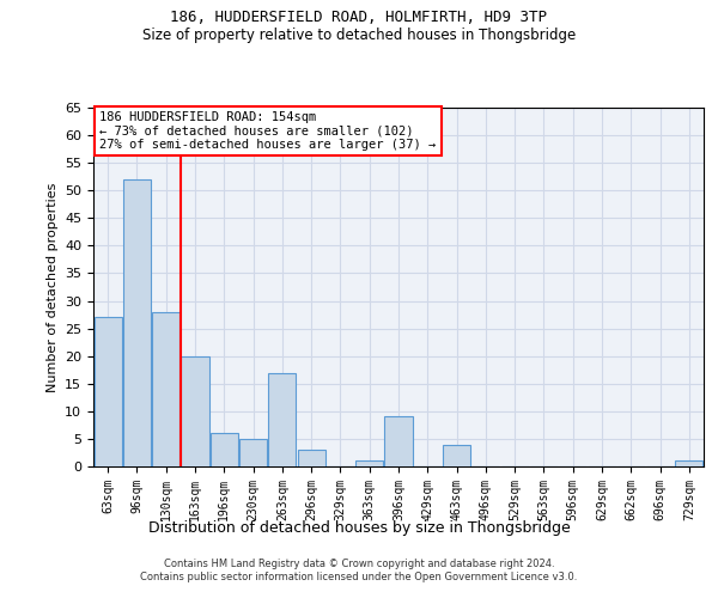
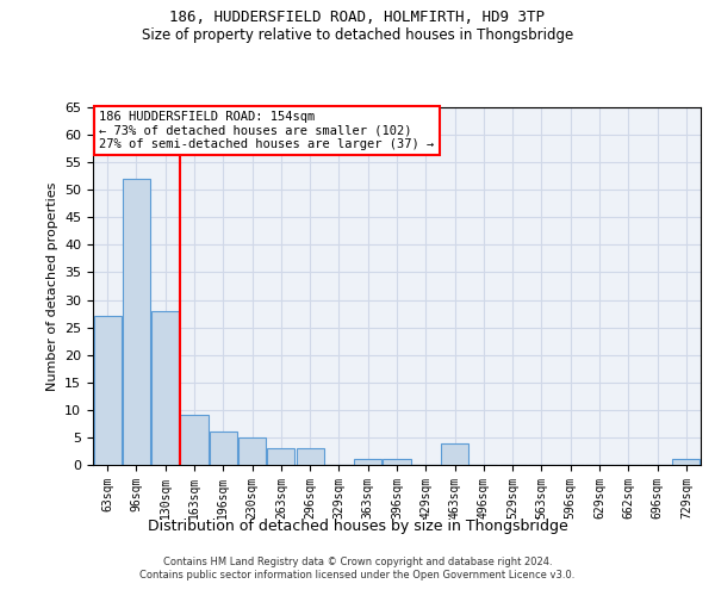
163sqm: 20 -> 9
263sqm: 17 -> 3
396sqm: 9 -> 1
